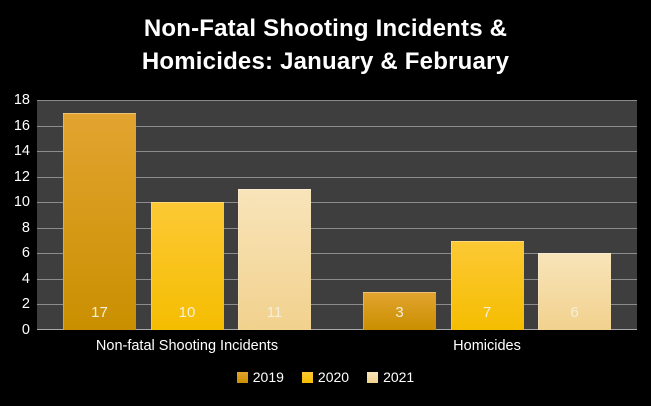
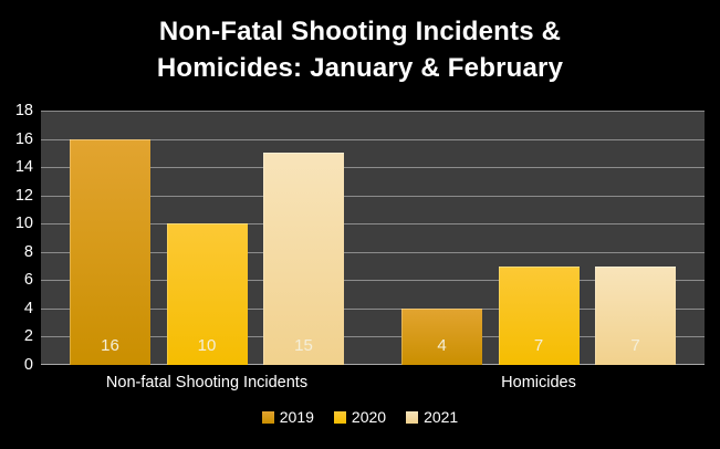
2019/Non-fatal Shooting Incidents: 17 -> 16
2021/Non-fatal Shooting Incidents: 11 -> 15
2019/Homicides: 3 -> 4
2021/Homicides: 6 -> 7
